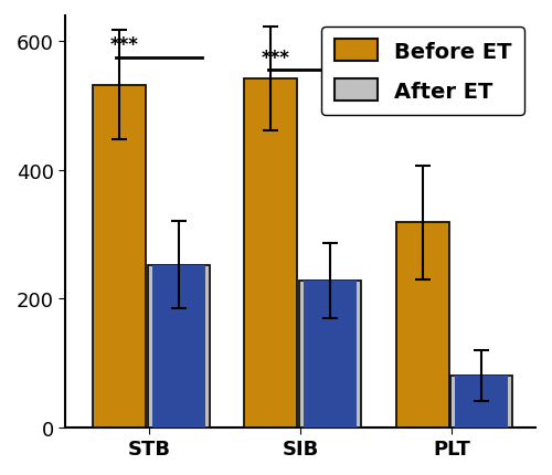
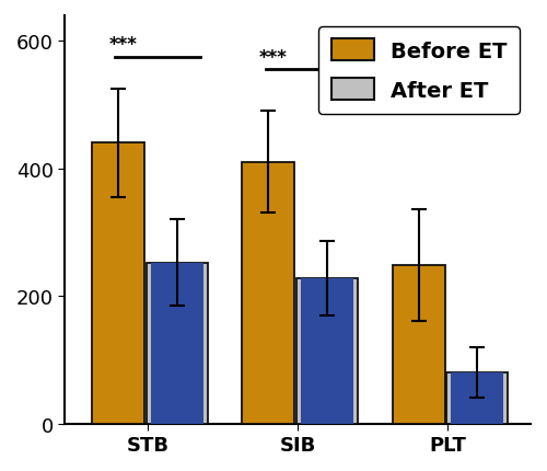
Before ET/STB: 532 -> 440
Before ET/SIB: 542 -> 410
Before ET/PLT: 318 -> 248
